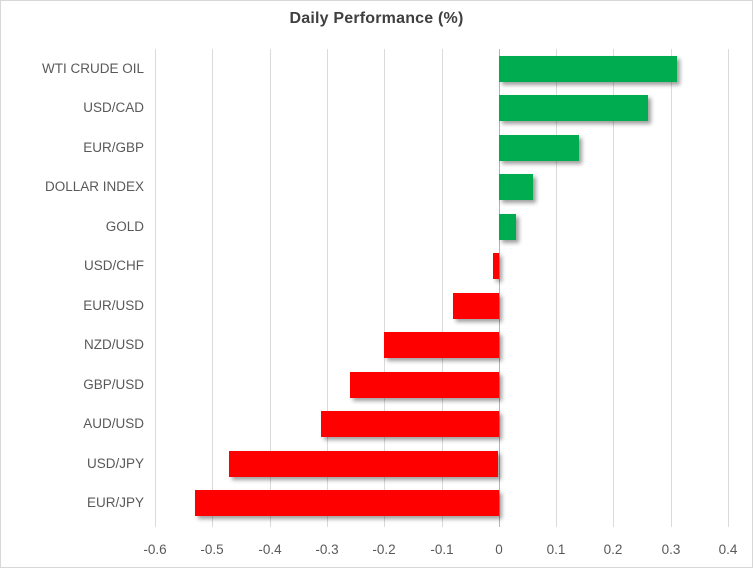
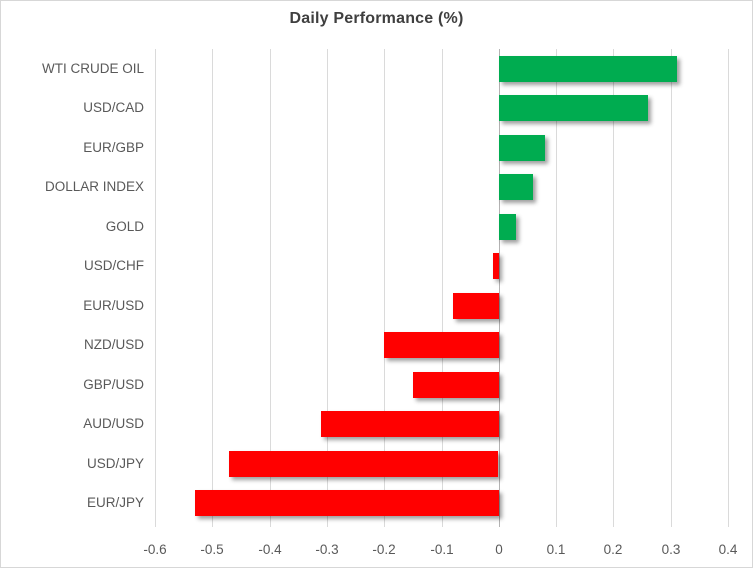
EUR/GBP: 0.14 -> 0.08
GBP/USD: -0.26 -> -0.15
